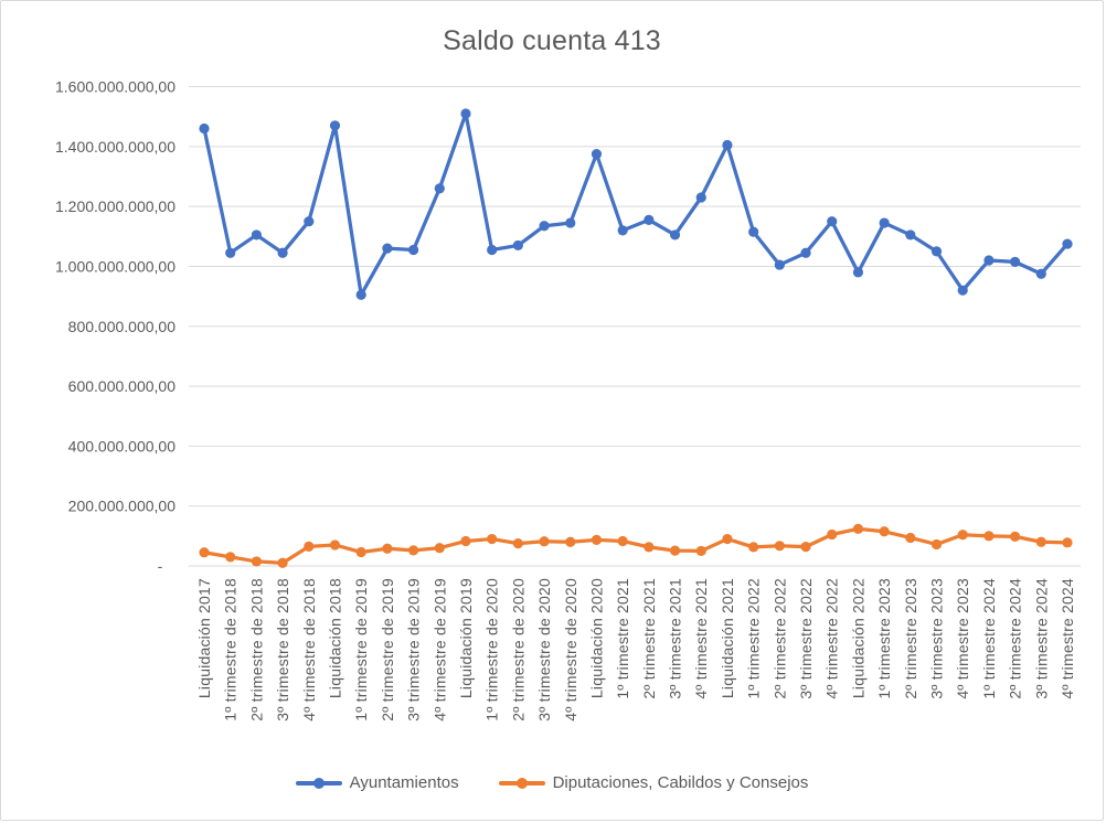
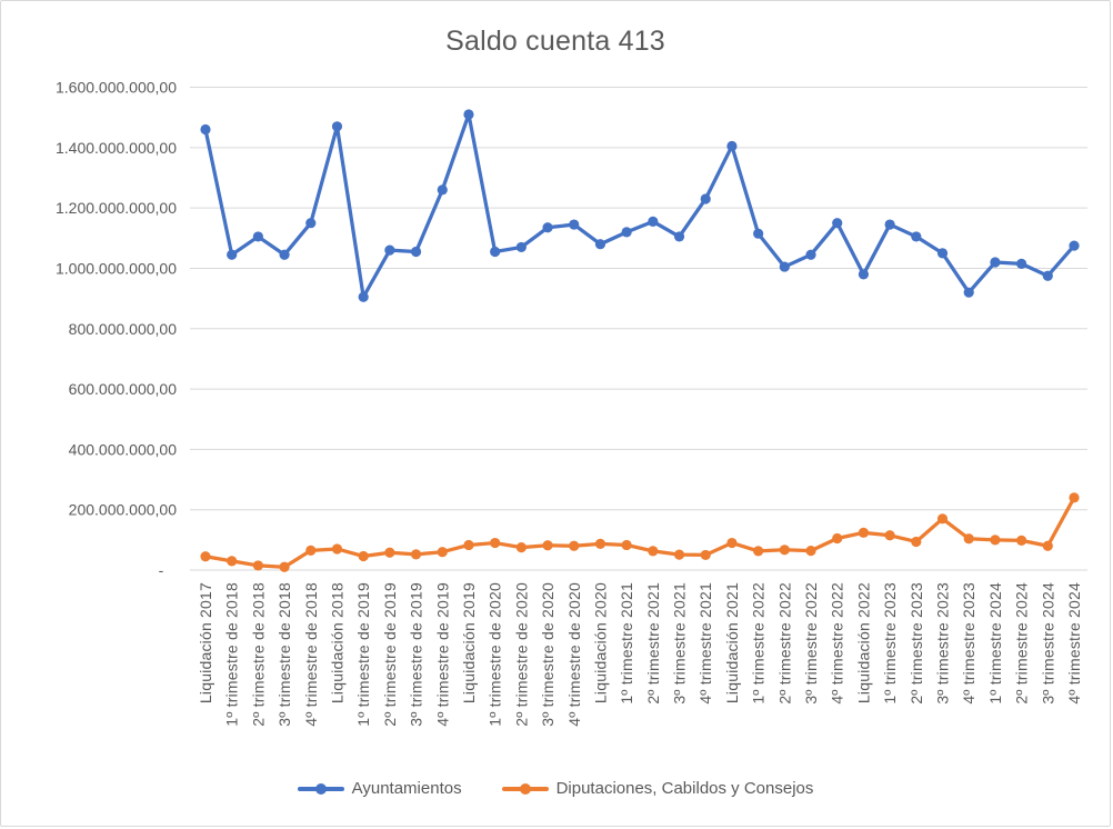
Ayuntamientos/Liquidación 2020: 1380000000 -> 1080000000
Diputaciones, Cabildos y Consejos/3º trimestre 2023: 70000000 -> 170000000
Diputaciones, Cabildos y Consejos/4º trimestre 2024: 80000000 -> 240000000
